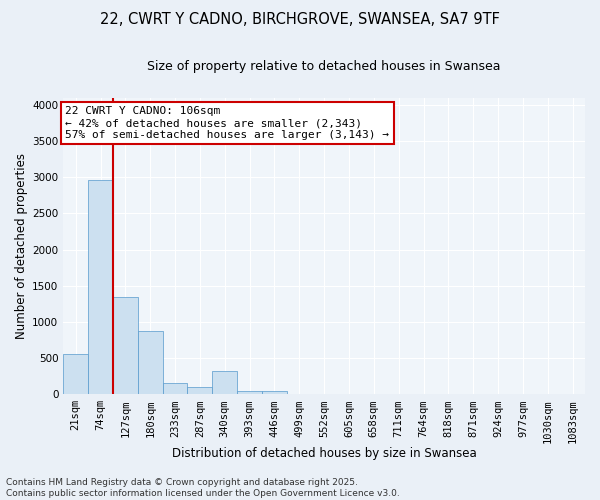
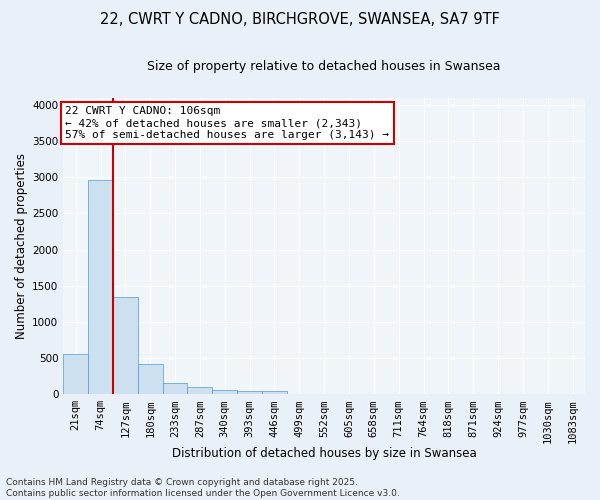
180sqm: 880 -> 420
340sqm: 320 -> 60
